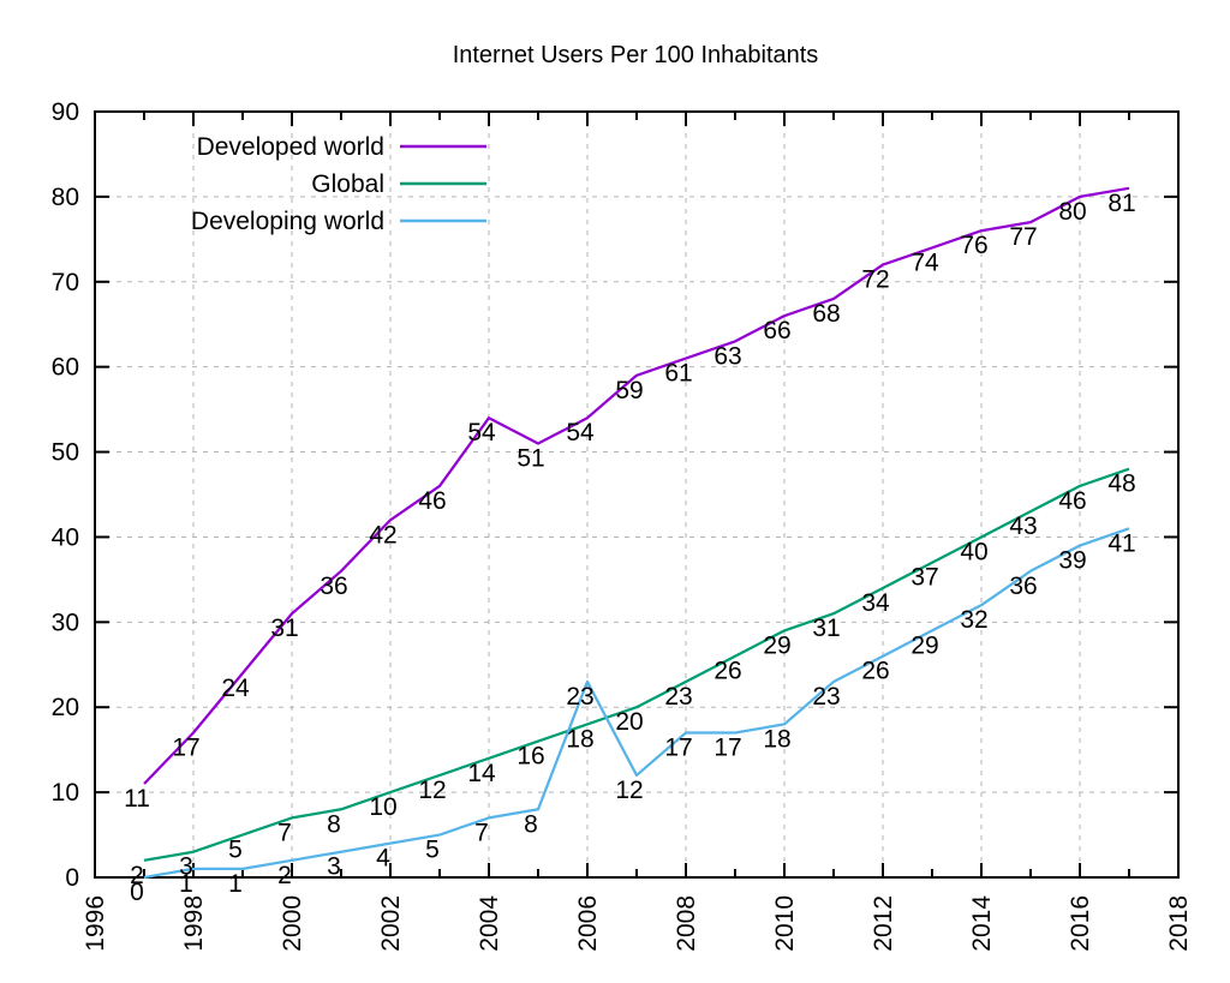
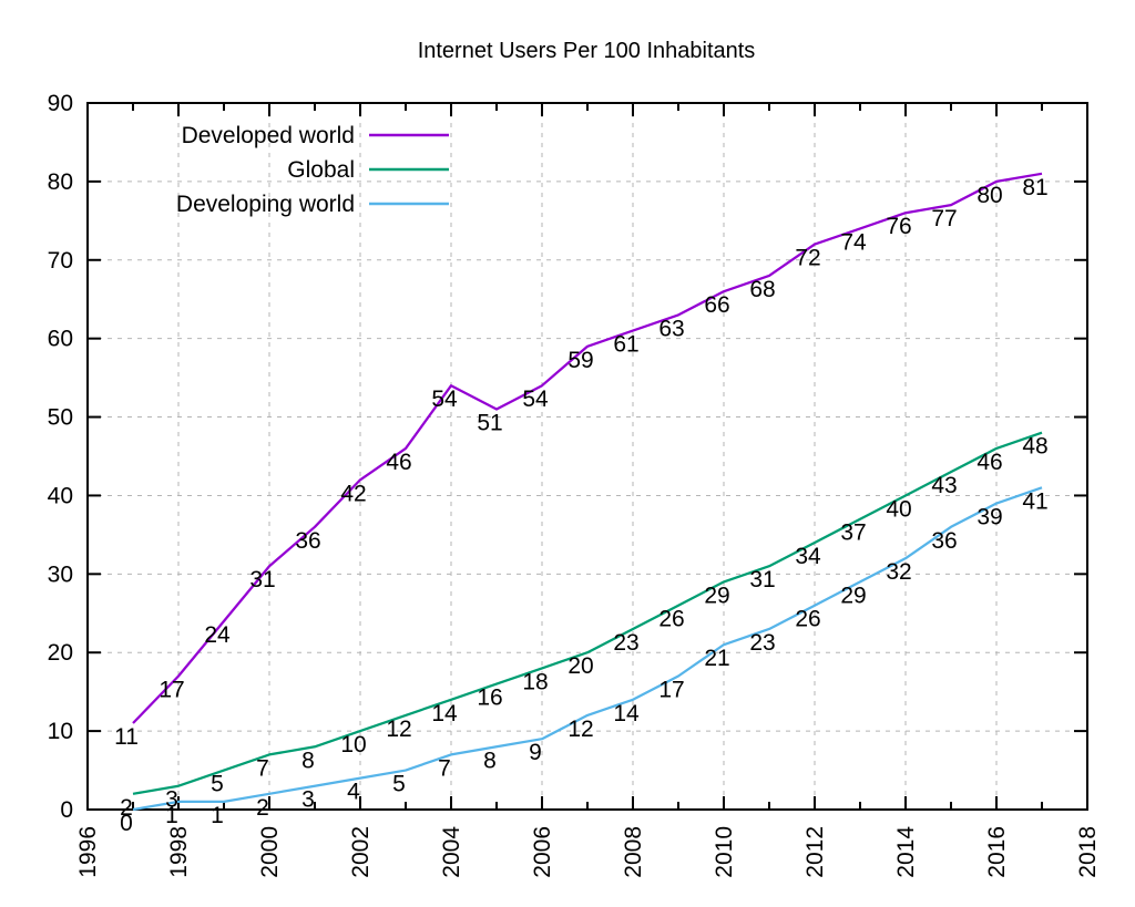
Developing world/2006: 23 -> 9
Developing world/2008: 17 -> 14
Developing world/2010: 18 -> 21
